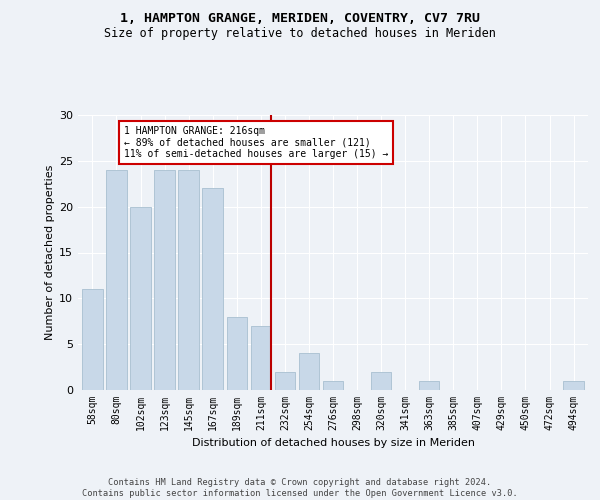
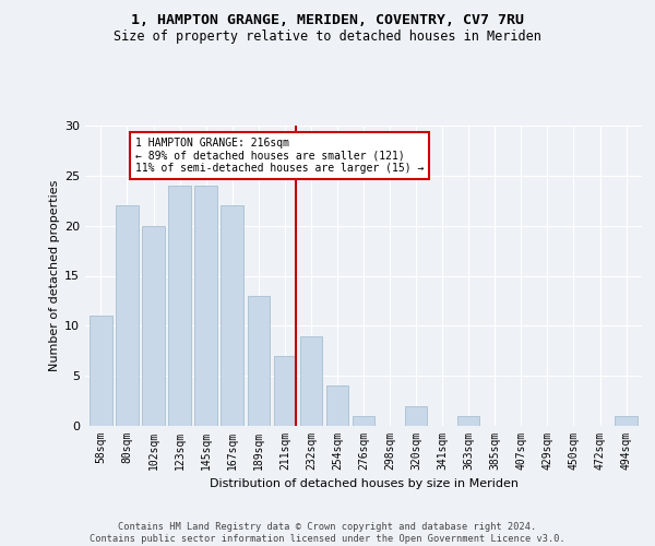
80sqm: 24 -> 22
189sqm: 8 -> 13
232sqm: 2 -> 9
